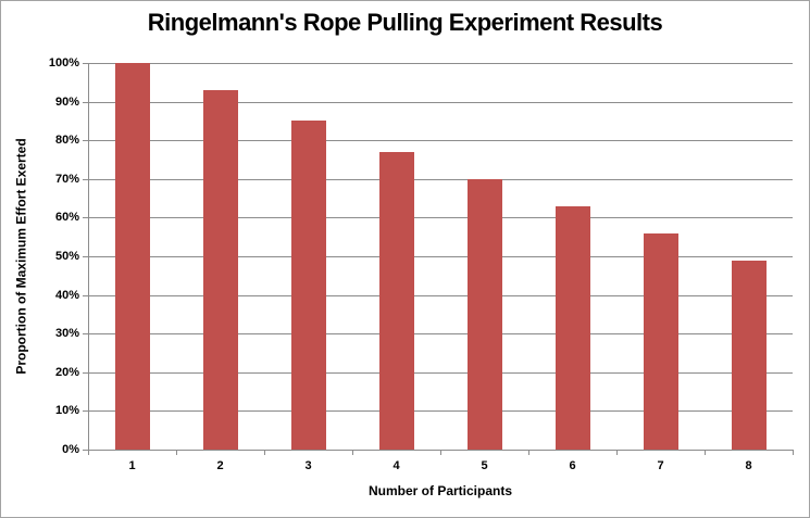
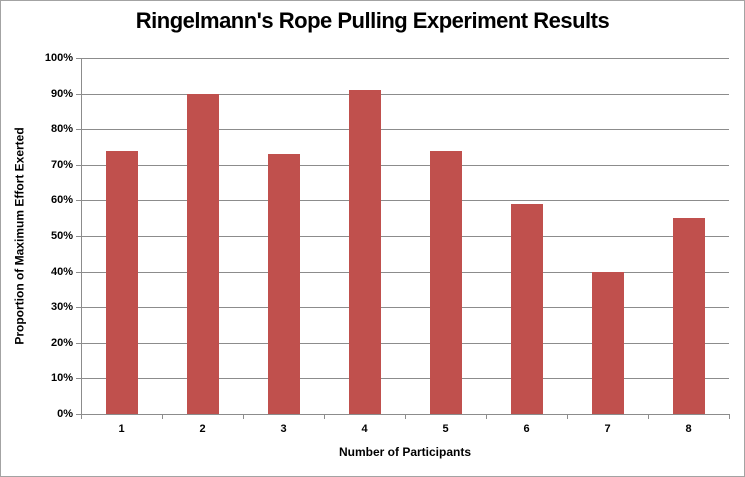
1: 100% -> 74%
2: 93% -> 90%
3: 85% -> 73%
4: 77% -> 91%
5: 70% -> 74%
6: 63% -> 59%
7: 56% -> 40%
8: 49% -> 55%
